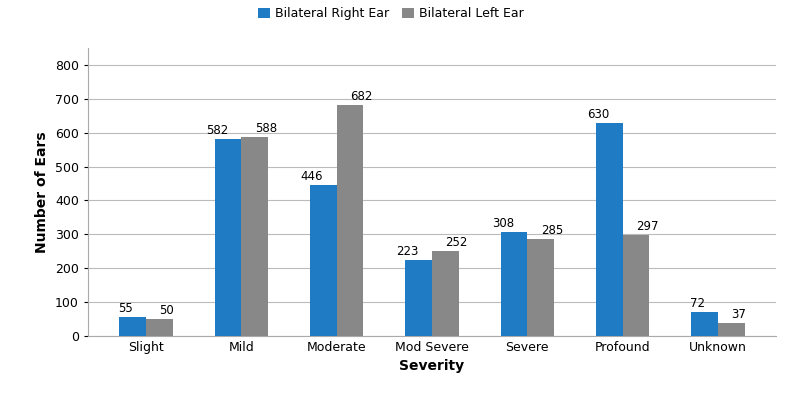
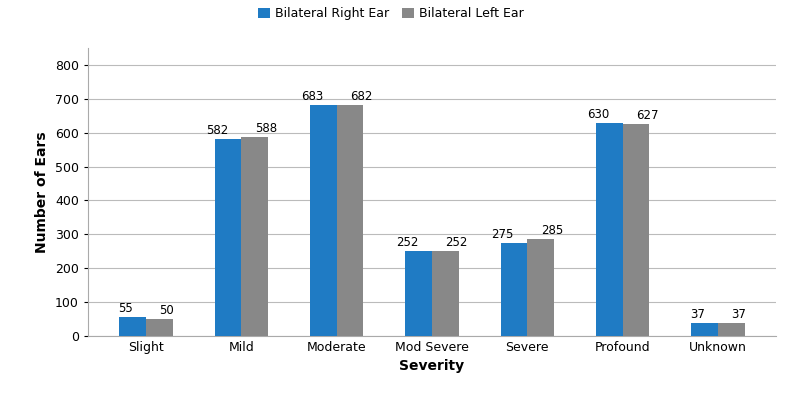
Bilateral Right Ear/Moderate: 446 -> 683
Bilateral Right Ear/Mod Severe: 223 -> 252
Bilateral Right Ear/Severe: 308 -> 275
Bilateral Left Ear/Profound: 297 -> 627
Bilateral Right Ear/Unknown: 72 -> 37
